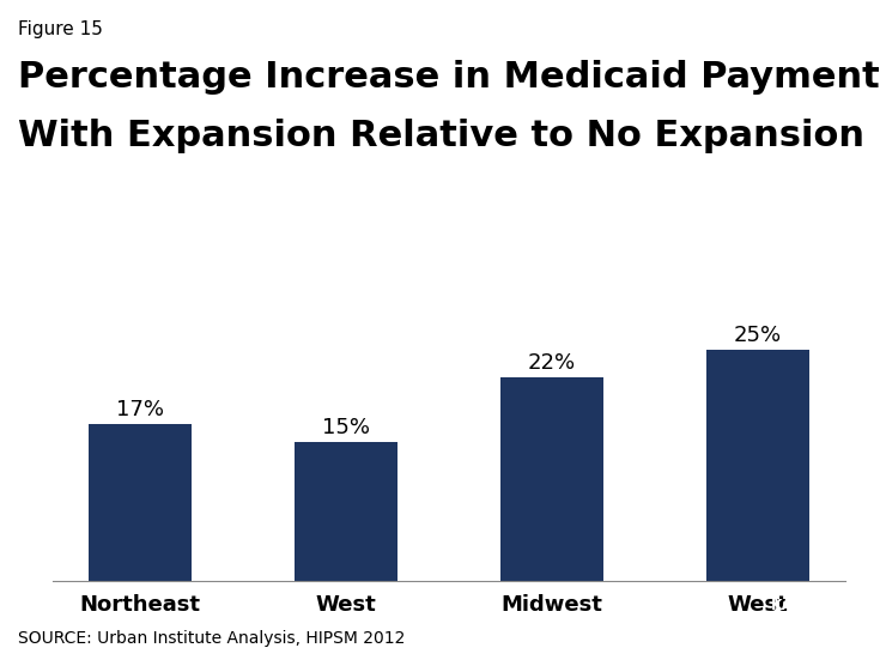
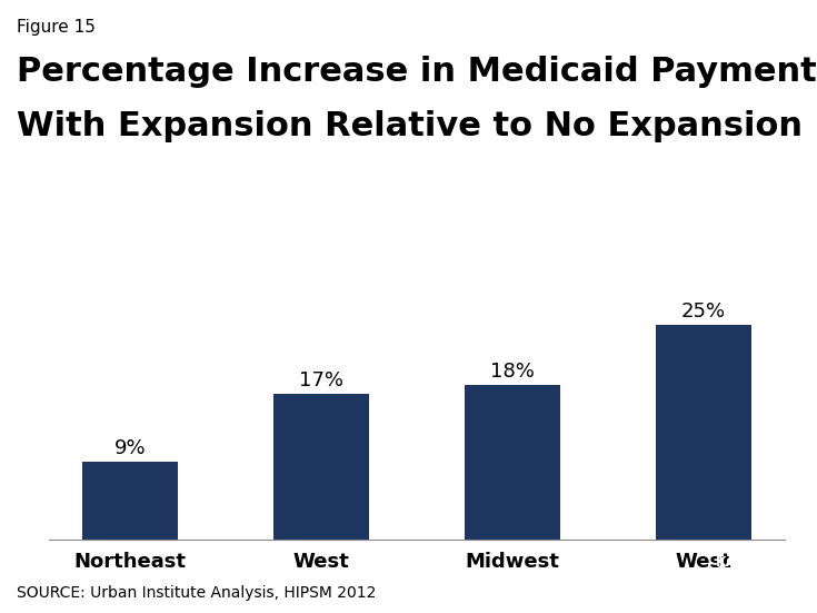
Northeast: 17% -> 9%
West: 15% -> 17%
Midwest: 22% -> 18%
